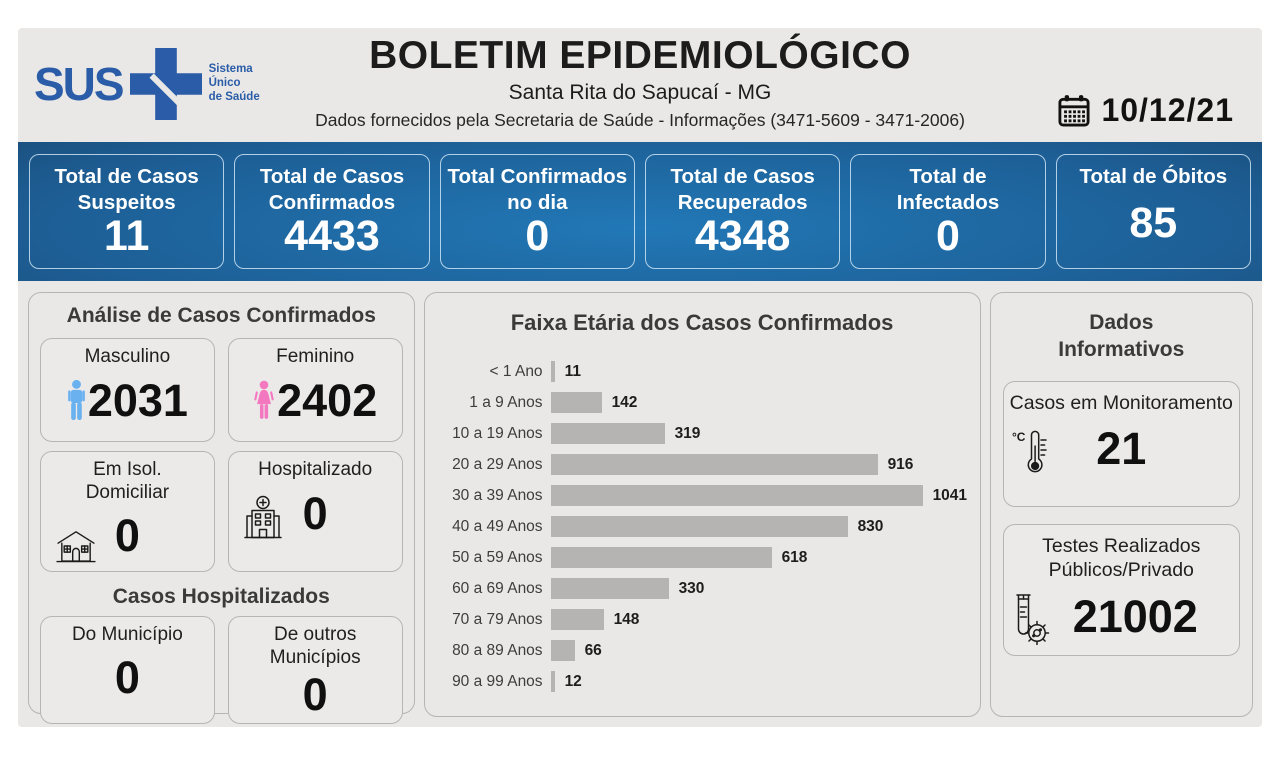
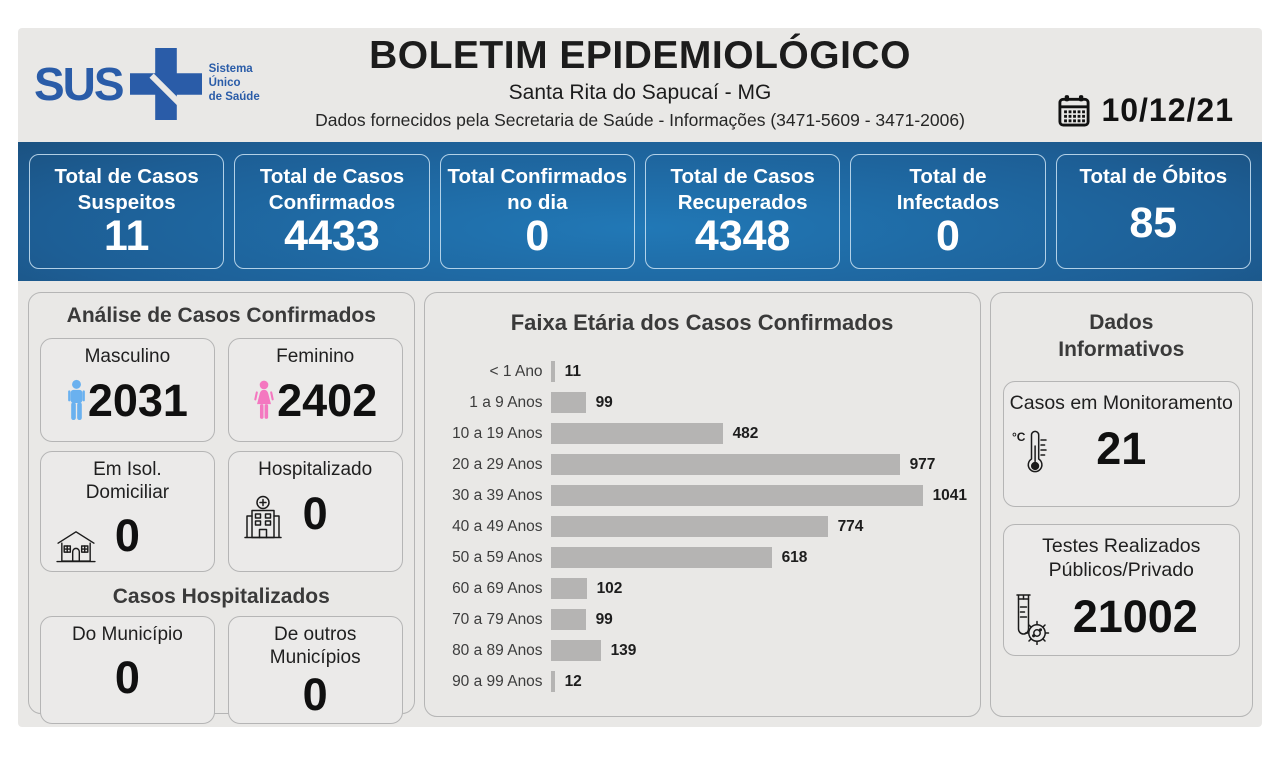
1 a 9 Anos: 142 -> 99
10 a 19 Anos: 319 -> 482
20 a 29 Anos: 916 -> 977
40 a 49 Anos: 830 -> 774
60 a 69 Anos: 330 -> 102
70 a 79 Anos: 148 -> 99
80 a 89 Anos: 66 -> 139
